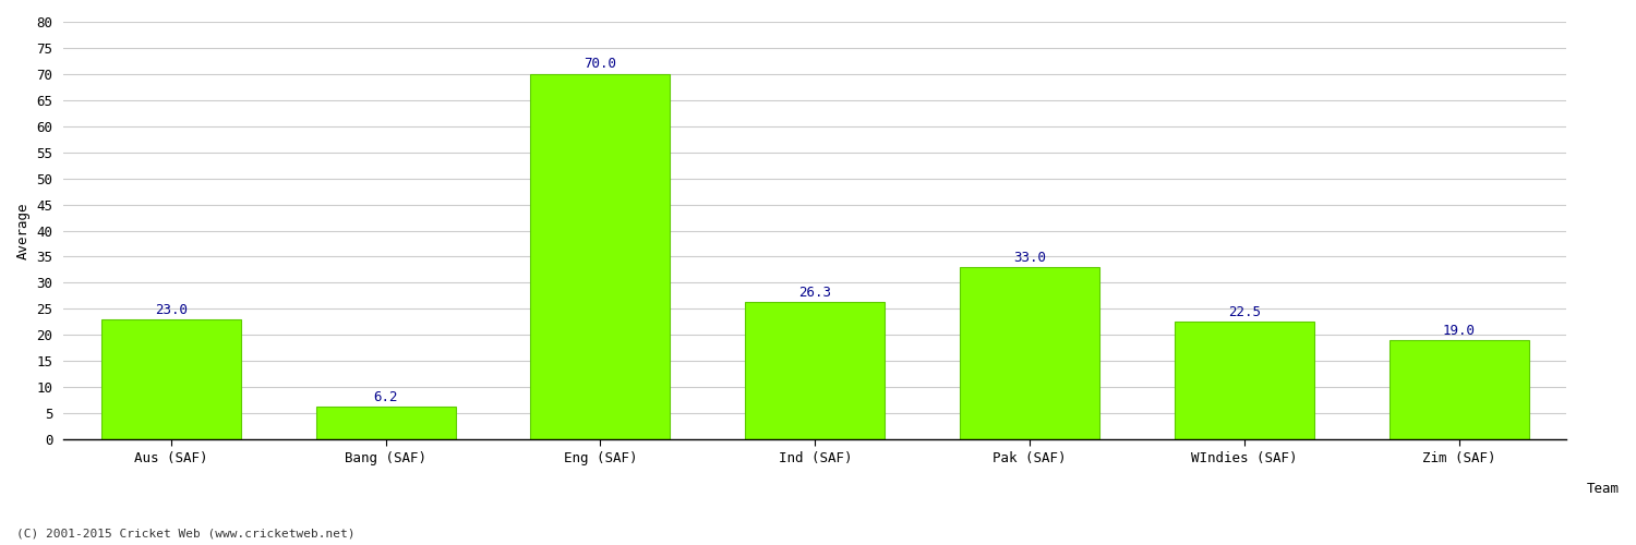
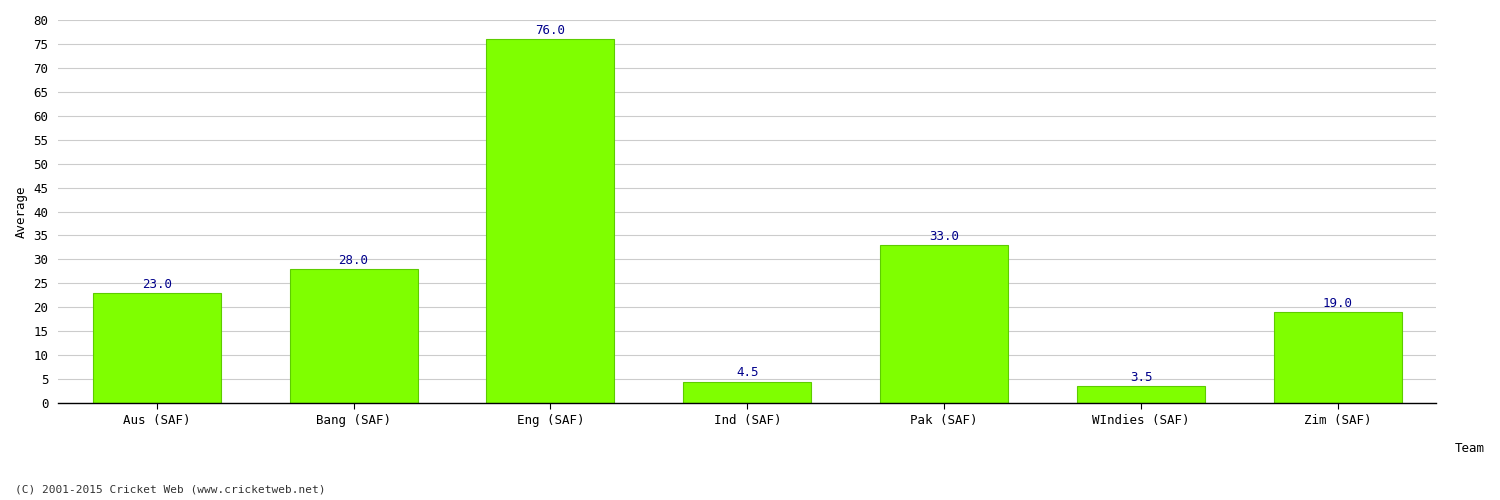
Bang (SAF): 6.2 -> 28.0
Eng (SAF): 70.0 -> 76.0
Ind (SAF): 26.3 -> 4.5
WIndies (SAF): 22.5 -> 3.5
